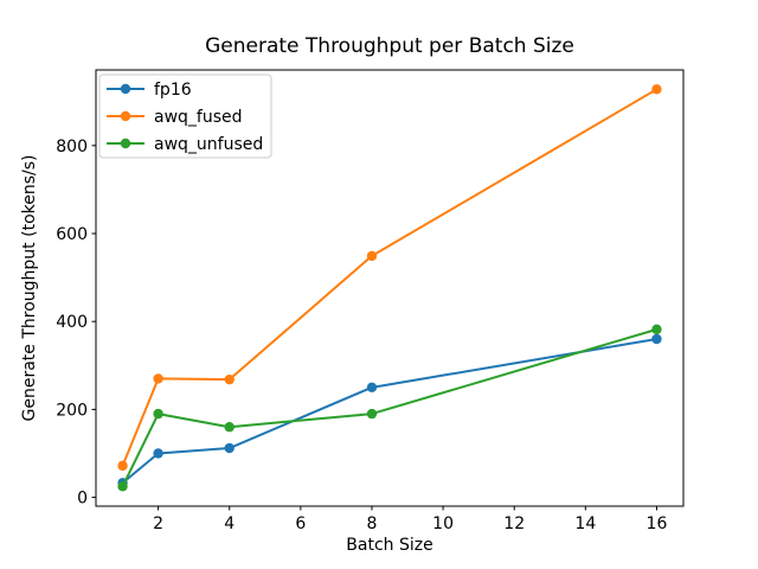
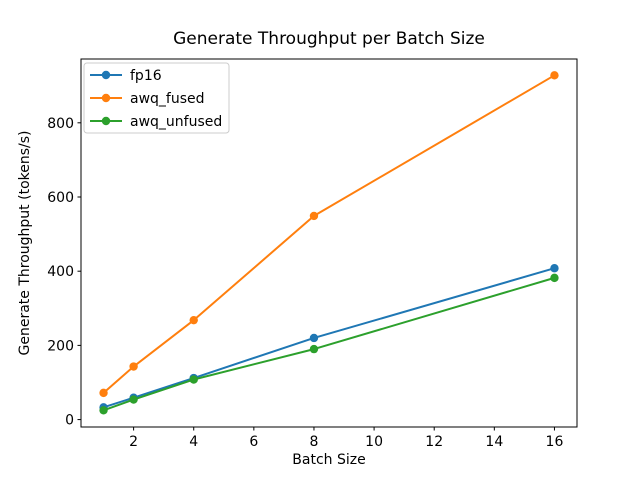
fp16/2: 100 -> 60
awq_fused/2: 270 -> 140
awq_unfused/2: 190 -> 50
awq_unfused/4: 160 -> 110
fp16/8: 250 -> 220
fp16/16: 360 -> 410
